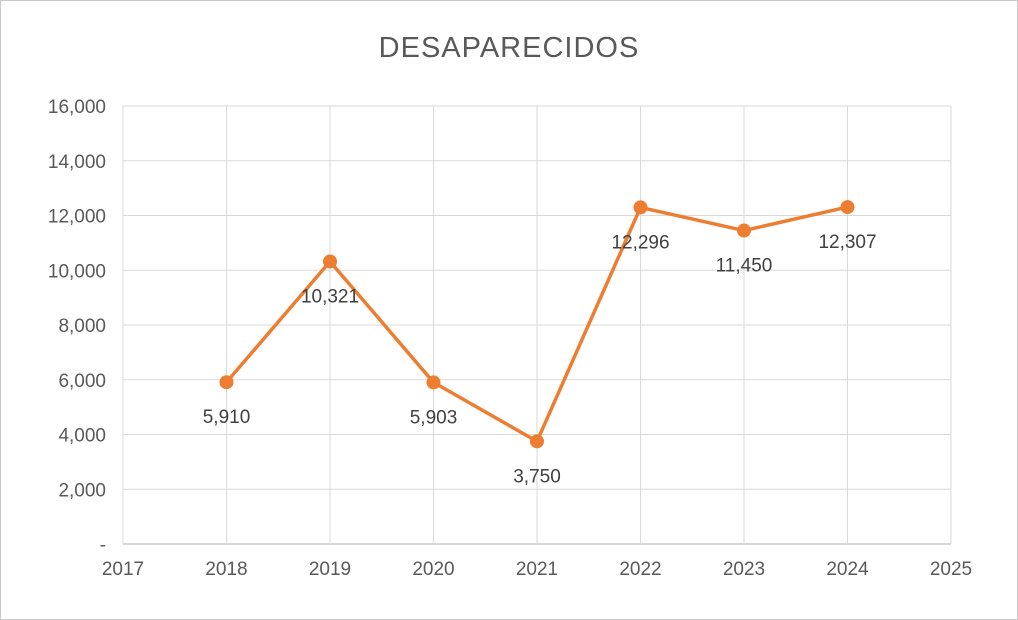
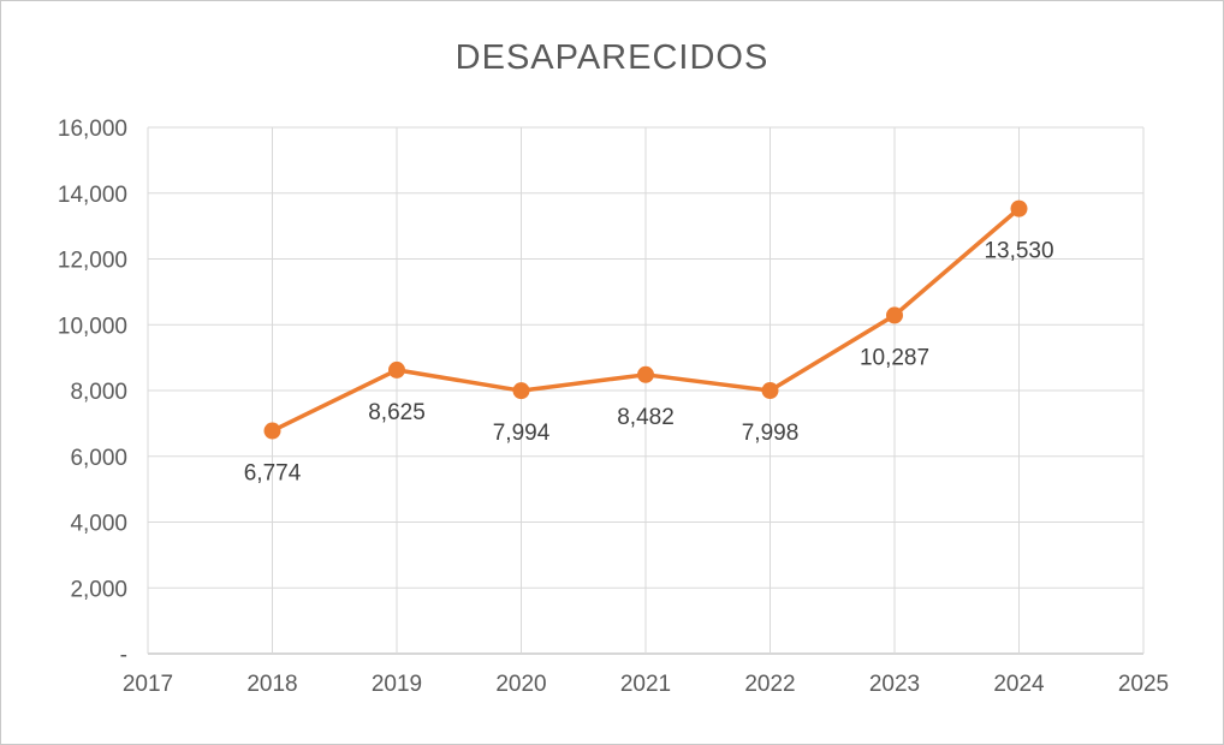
2018: 5,910 -> 6,774
2019: 10,321 -> 8,625
2020: 5,903 -> 7,994
2021: 3,750 -> 8,482
2022: 12,296 -> 7,998
2023: 11,450 -> 10,287
2024: 12,307 -> 13,530
